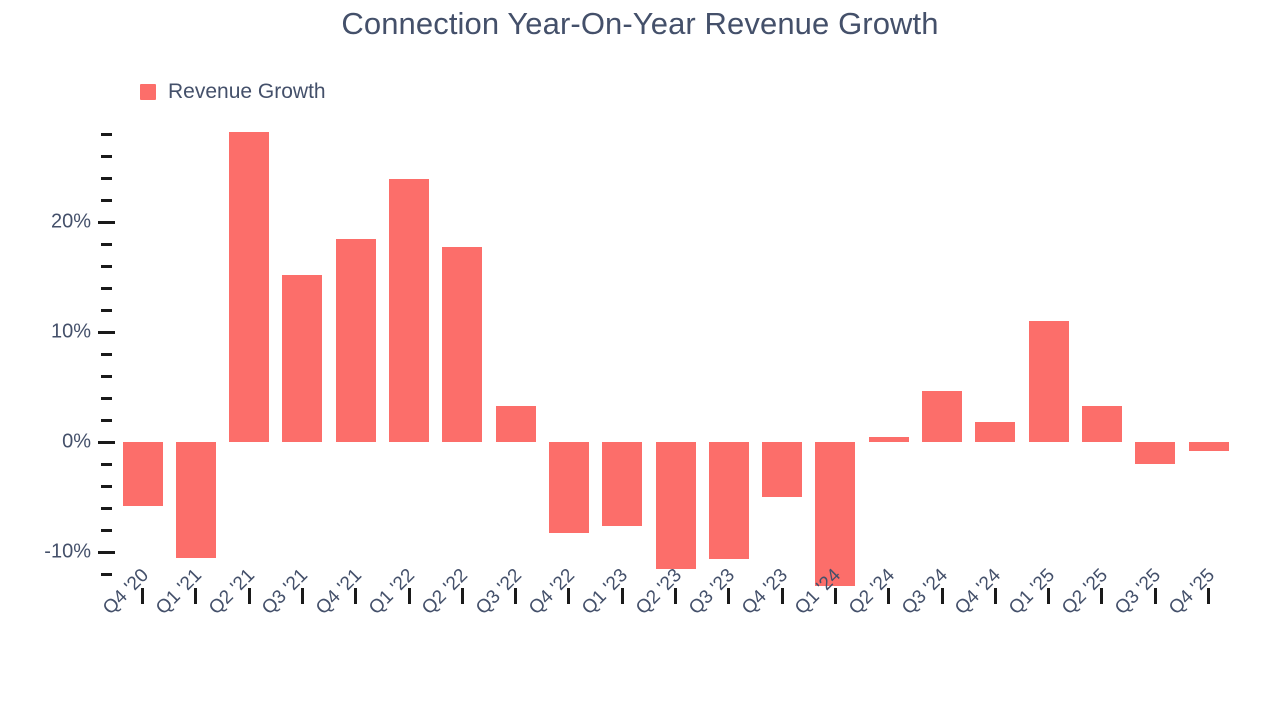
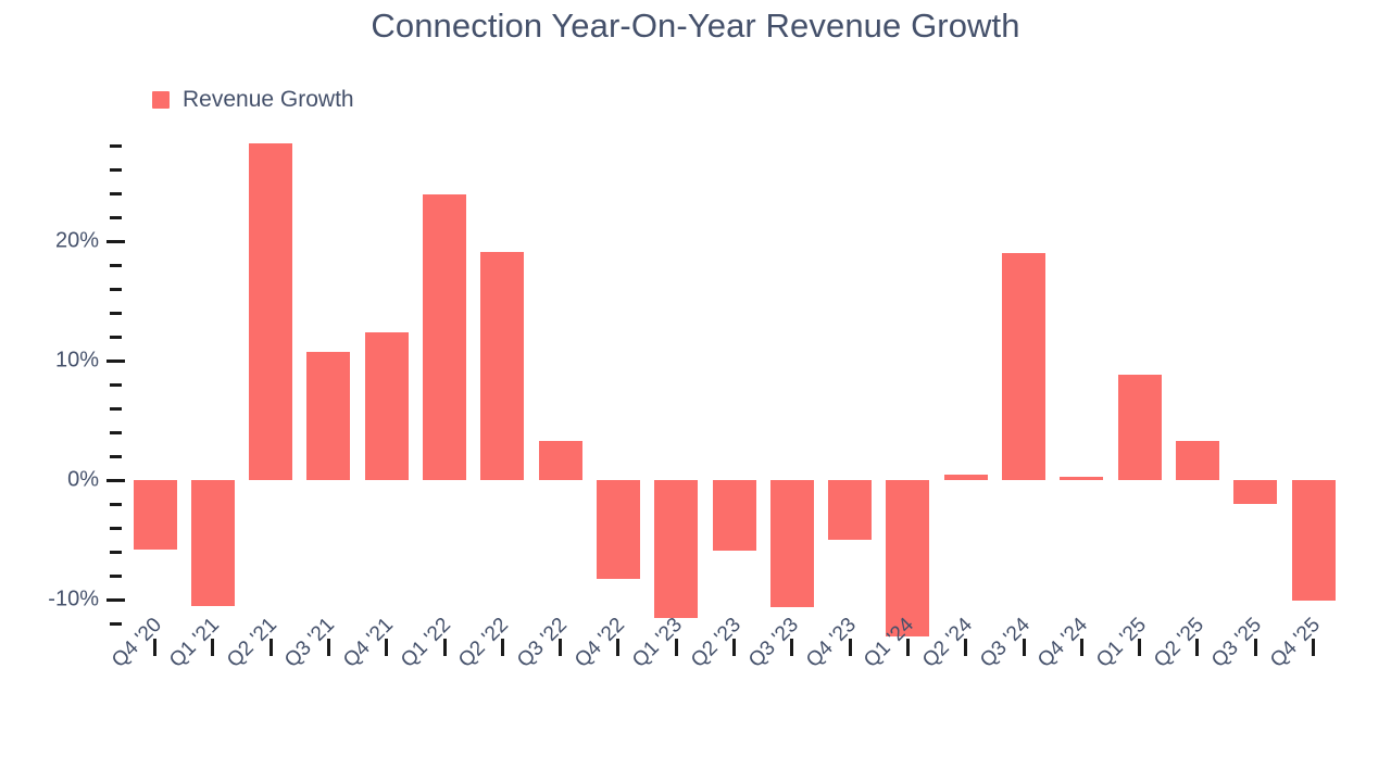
Q3 '21: 15.2% -> 10.7%
Q4 '21: 18.5% -> 12.4%
Q2 '22: 17.7% -> 19.1%
Q1 '23: -7.6% -> -11.5%
Q2 '23: -11.5% -> -5.9%
Q3 '24: 4.6% -> 19.0%
Q4 '24: 1.8% -> 0.3%
Q1 '25: 11.0% -> 8.8%
Q4 '25: -0.8% -> -10.1%
